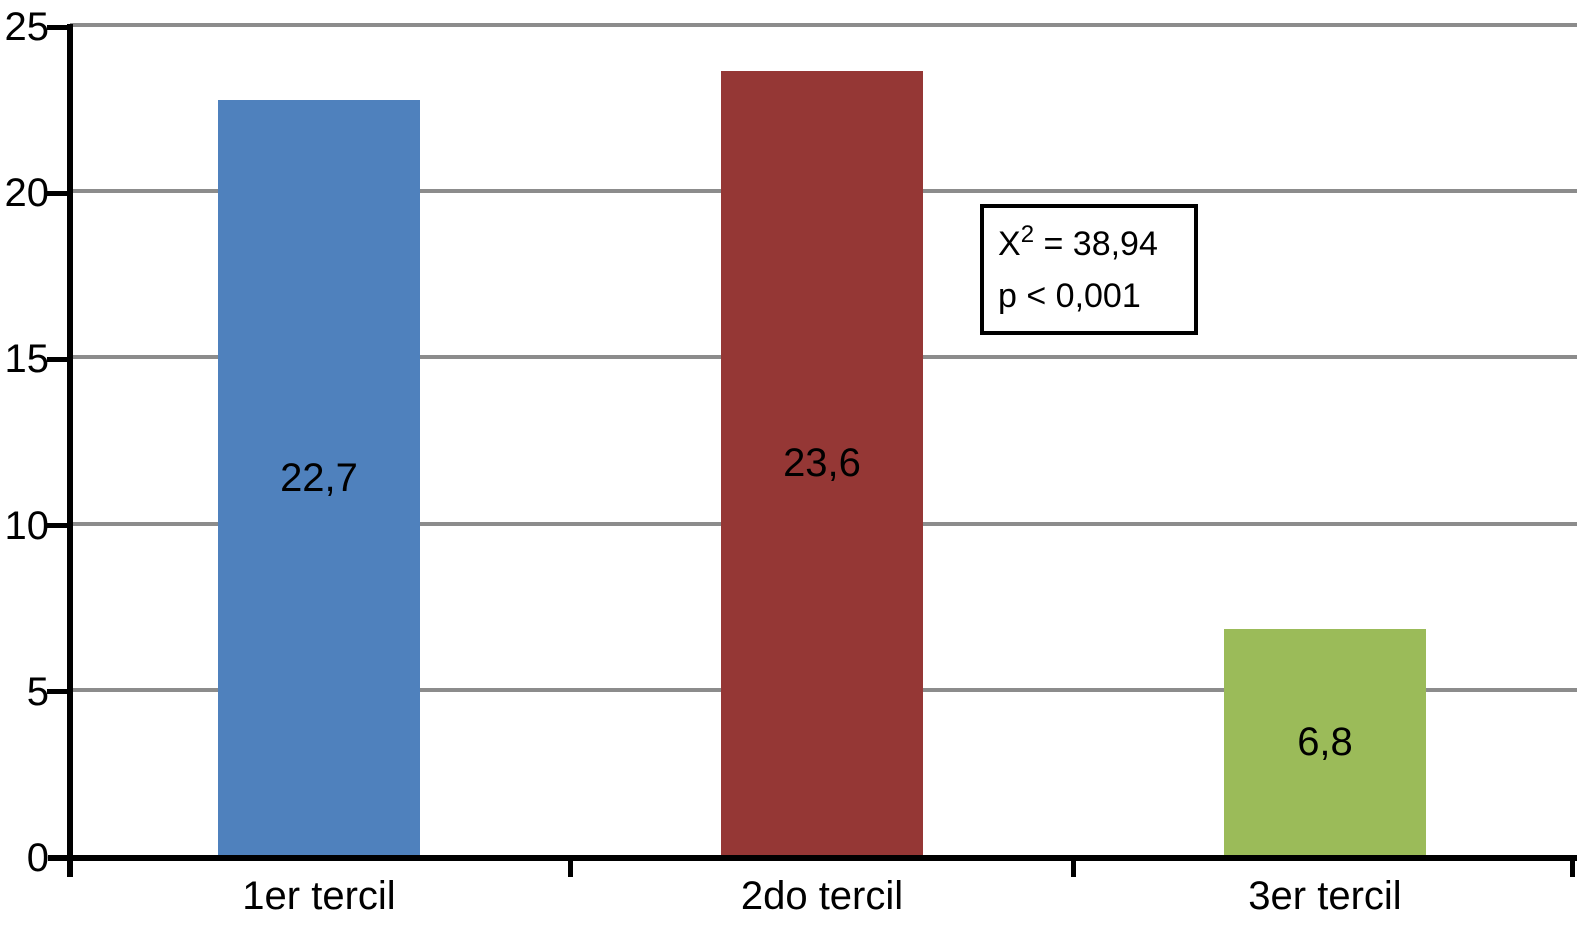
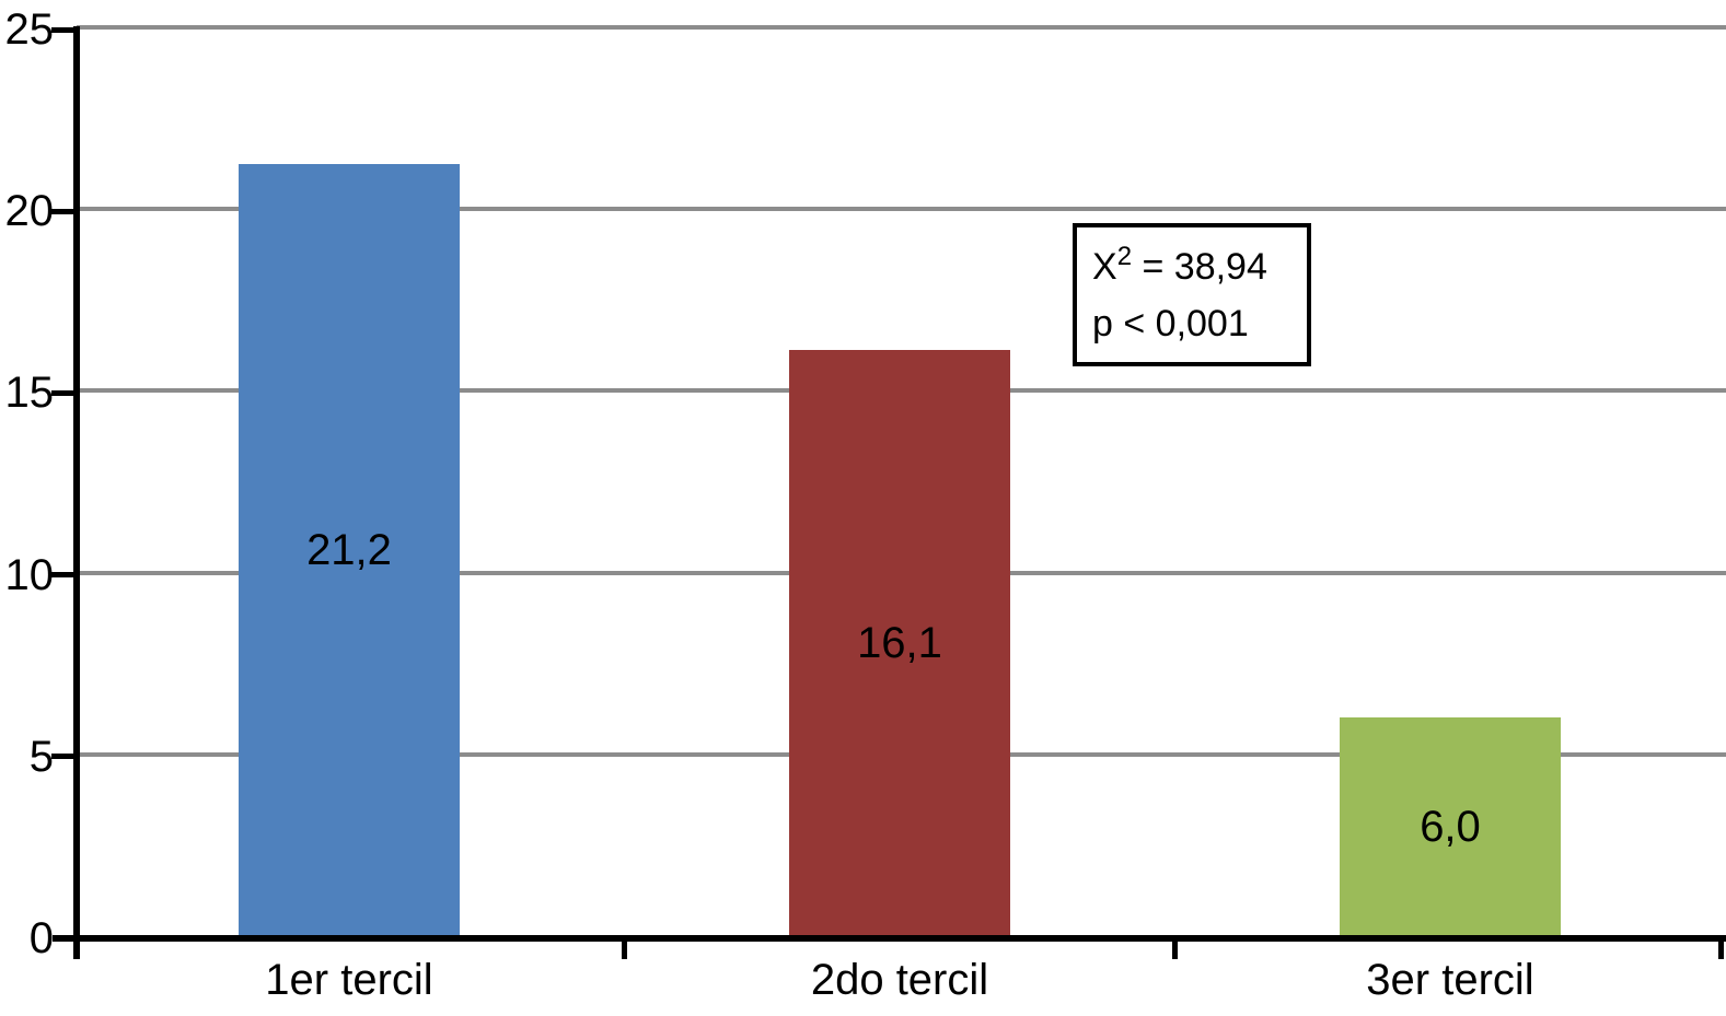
1er tercil: 22,7 -> 21,2
2do tercil: 23,6 -> 16,1
3er tercil: 6,8 -> 6,0
